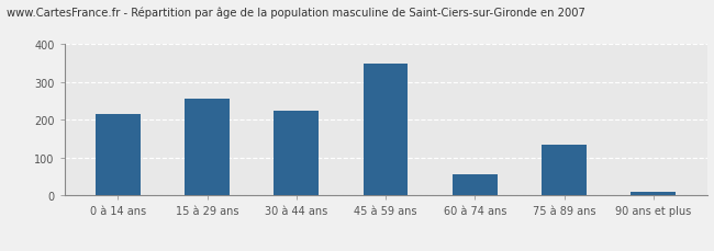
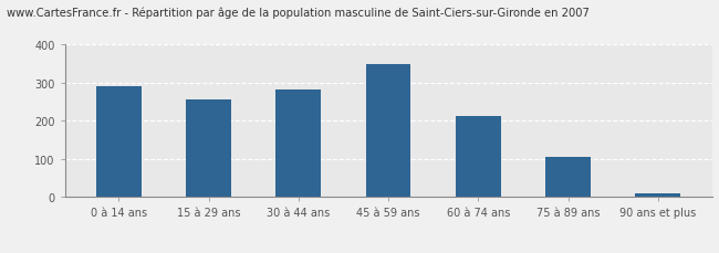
0 à 14 ans: 215 -> 290
30 à 44 ans: 225 -> 283
60 à 74 ans: 55 -> 214
75 à 89 ans: 135 -> 106
